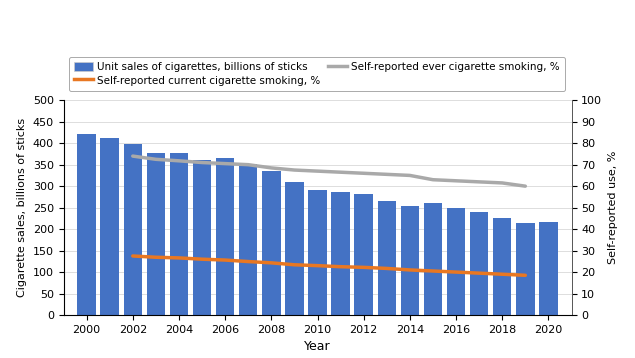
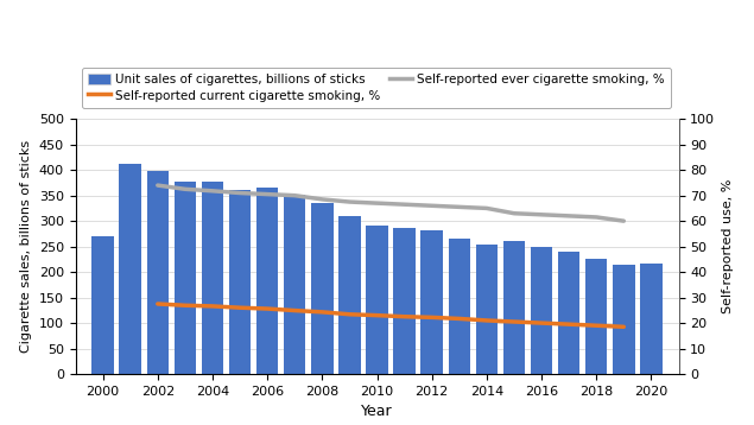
Unit sales of cigarettes, billions of sticks/2000: 422 -> 270
